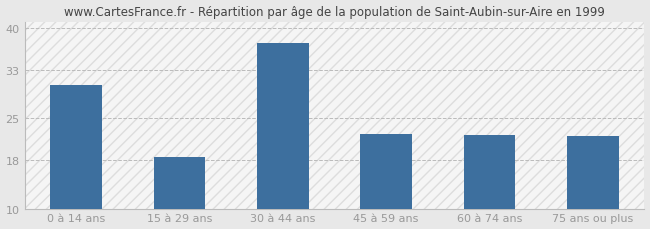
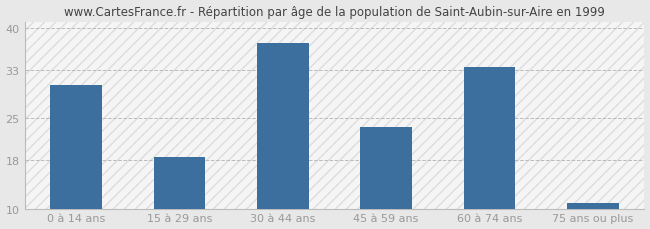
45 à 59 ans: 22.4 -> 23.5
60 à 74 ans: 22.2 -> 33.5
75 ans ou plus: 22.0 -> 11.0
